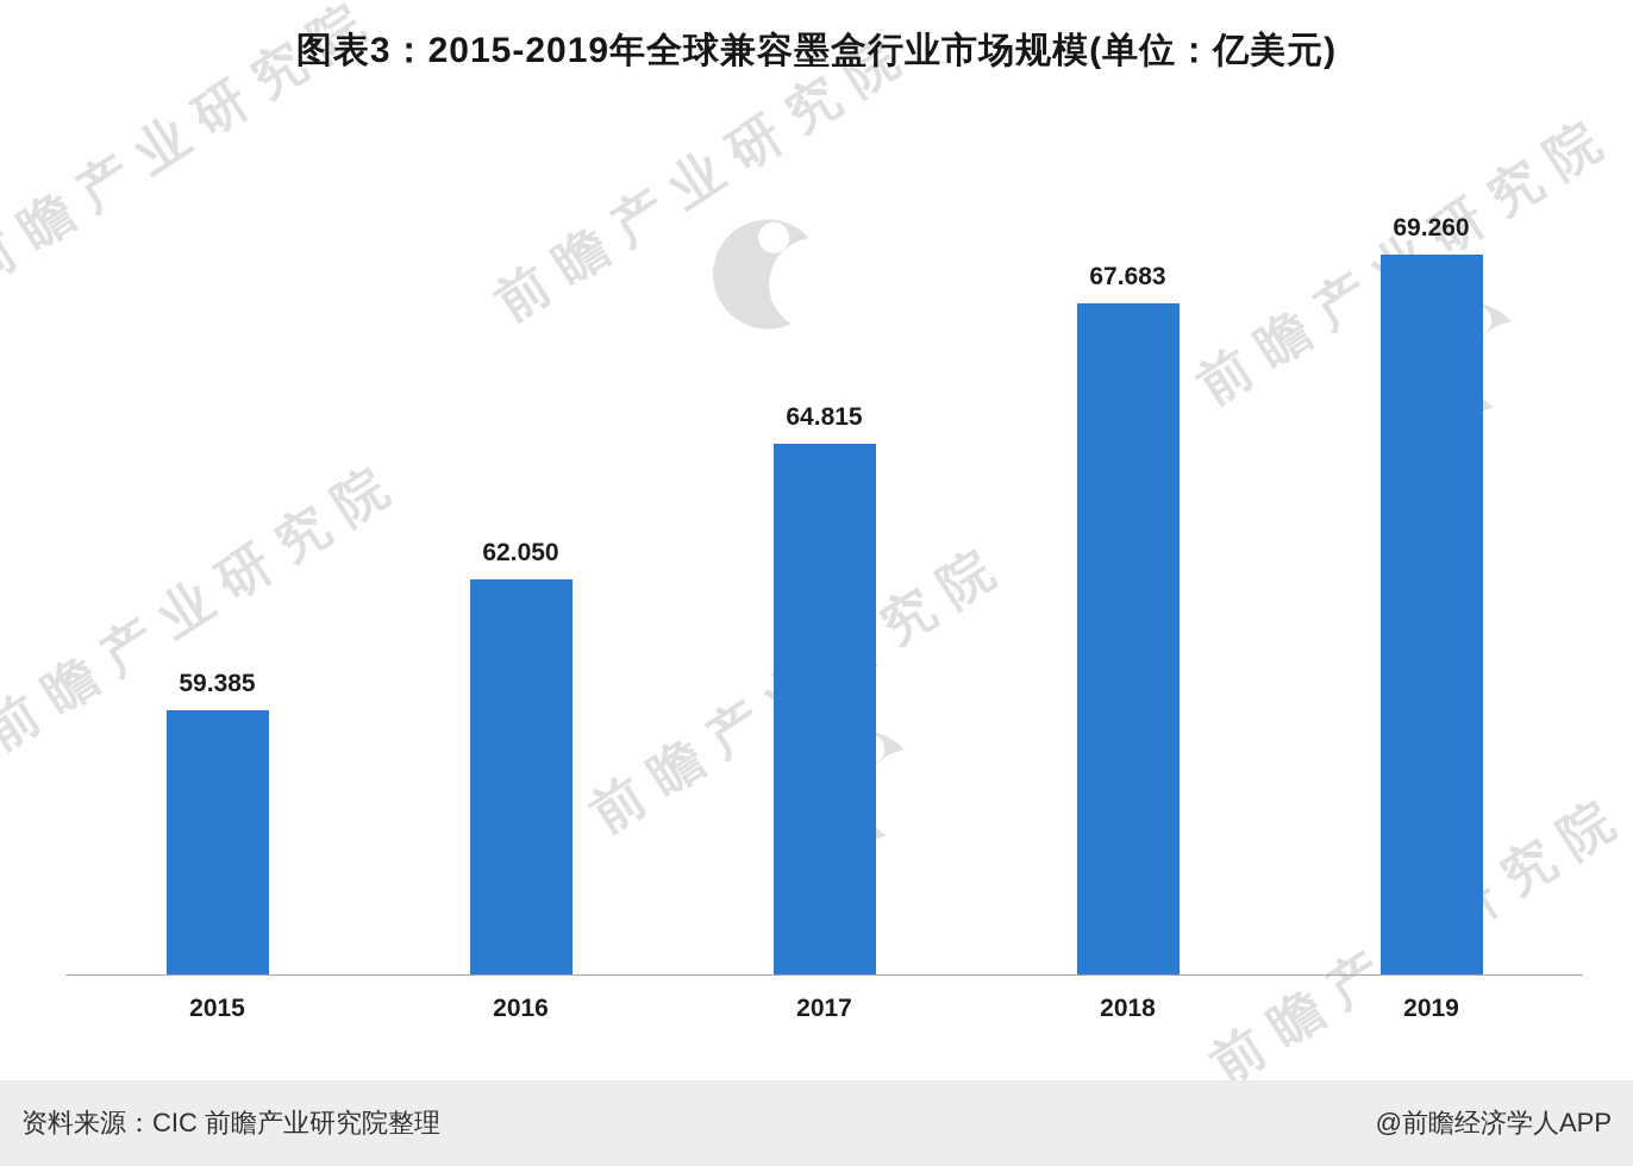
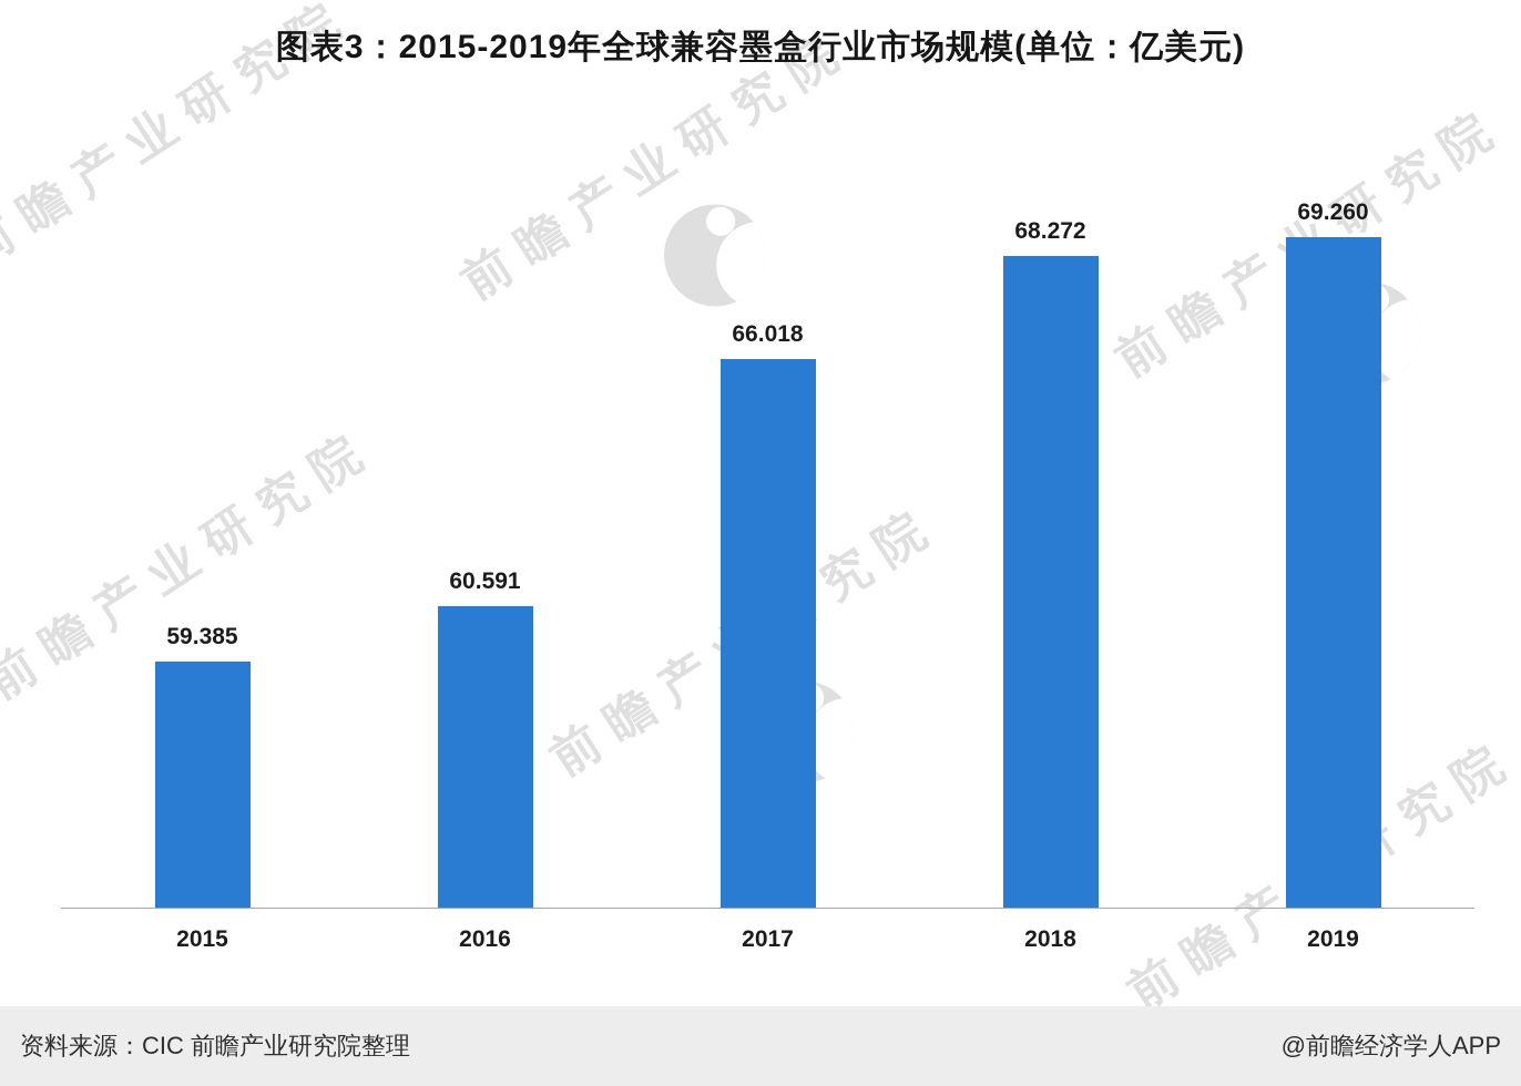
2016: 62.050 -> 60.591
2017: 64.815 -> 66.018
2018: 67.683 -> 68.272
